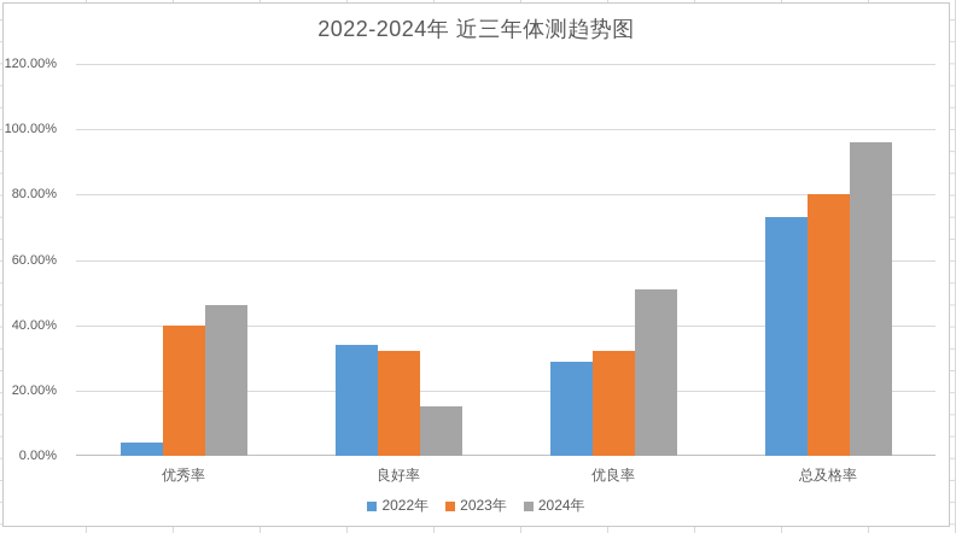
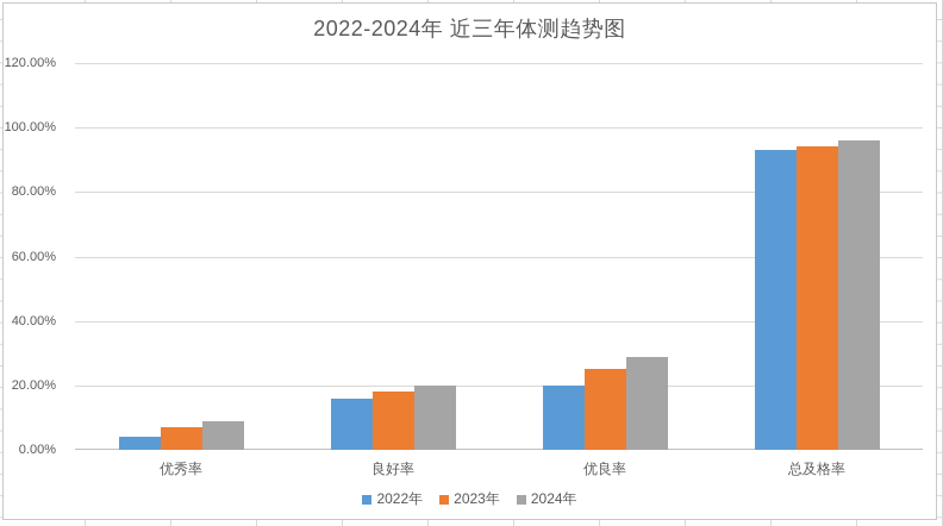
2023年/优秀率: 40% -> 7%
2024年/优秀率: 46% -> 9%
2022年/良好率: 34% -> 16%
2023年/良好率: 32% -> 18%
2024年/良好率: 15% -> 20%
2022年/优良率: 29% -> 20%
2023年/优良率: 32% -> 25%
2024年/优良率: 51% -> 29%
2022年/总及格率: 73% -> 93%
2023年/总及格率: 80% -> 94%
